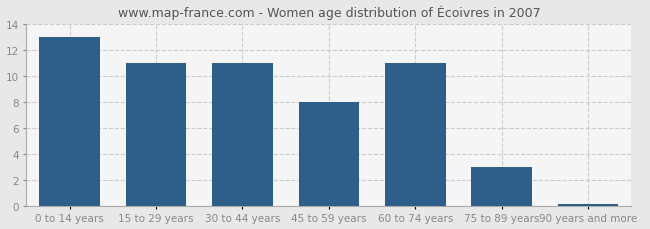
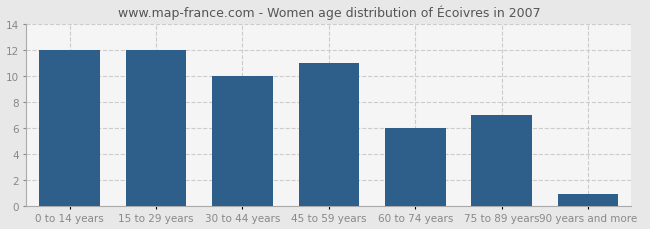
0 to 14 years: 13.0 -> 12.0
15 to 29 years: 11.0 -> 12.0
30 to 44 years: 11.0 -> 10.0
45 to 59 years: 8.0 -> 11.0
60 to 74 years: 11.0 -> 6.0
75 to 89 years: 3.0 -> 7.0
90 years and more: 0.1 -> 0.9
